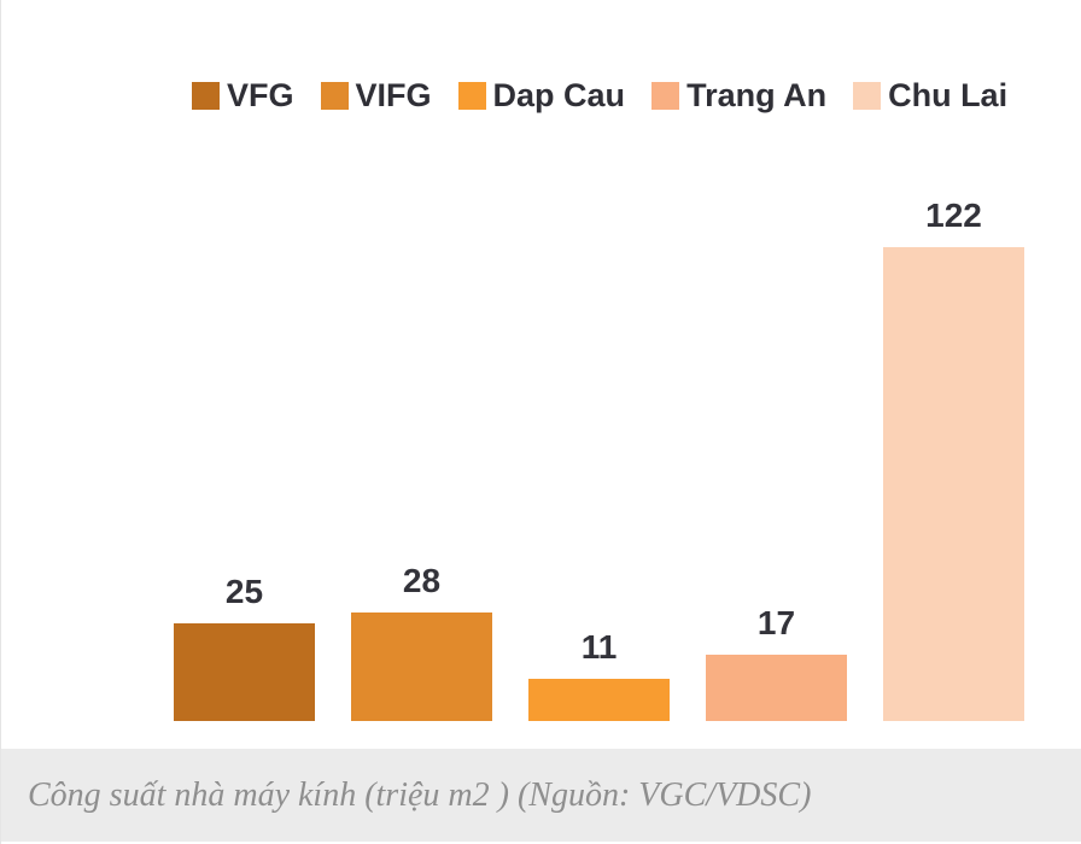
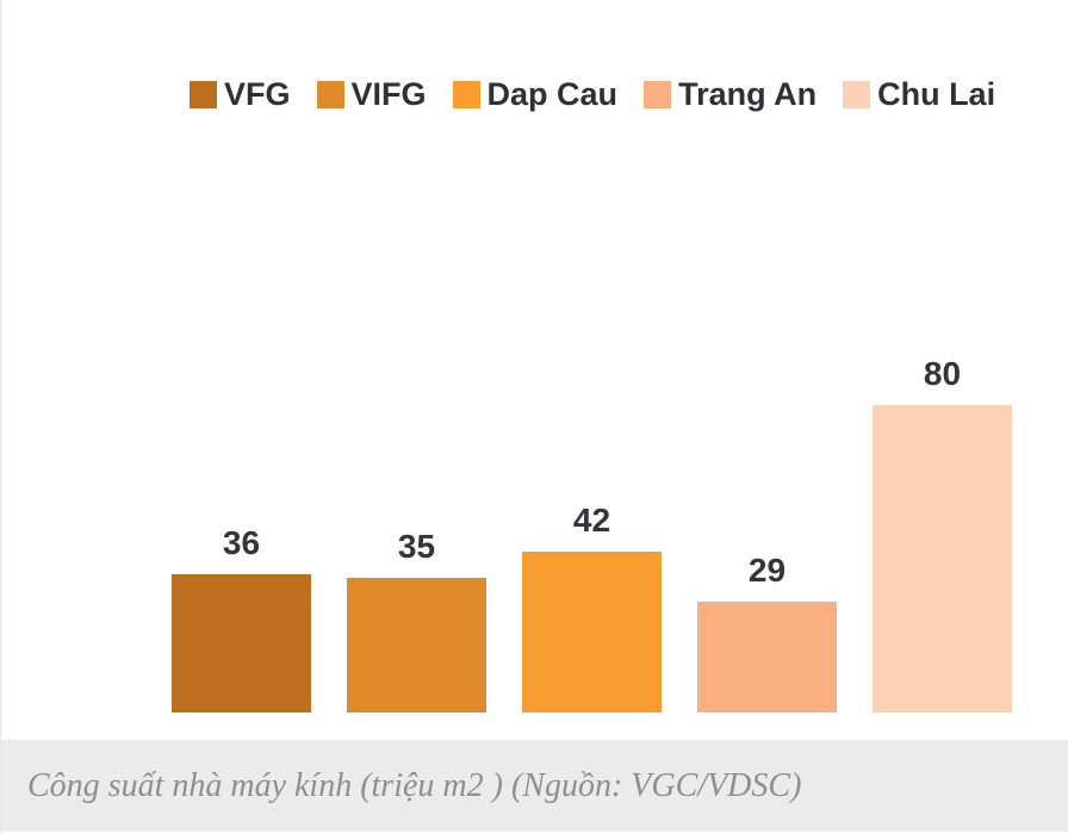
VFG: 25 -> 36
VIFG: 28 -> 35
Dap Cau: 11 -> 42
Trang An: 17 -> 29
Chu Lai: 122 -> 80
